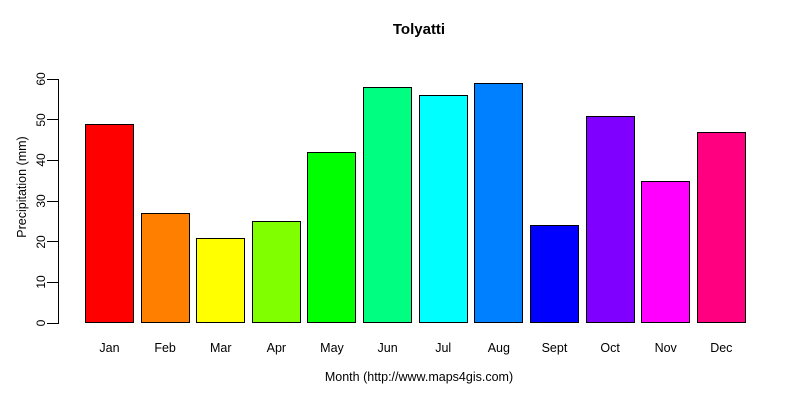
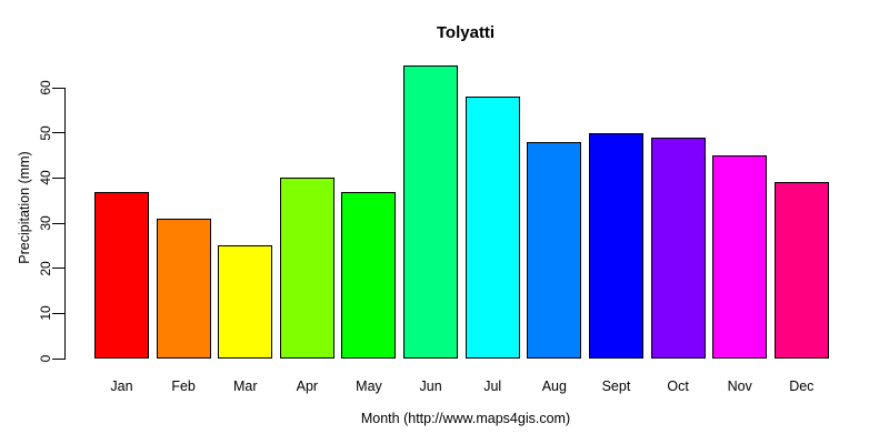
Jan: 49 -> 37
Feb: 27 -> 31
Mar: 21 -> 25
Apr: 25 -> 40
May: 42 -> 37
Jun: 58 -> 65
Jul: 56 -> 58
Aug: 59 -> 48
Sept: 24 -> 50
Oct: 51 -> 49
Nov: 35 -> 45
Dec: 47 -> 39
